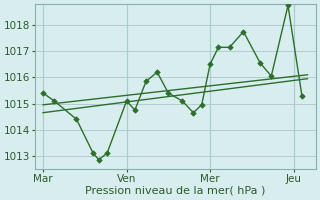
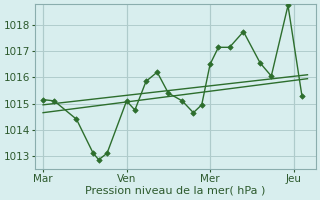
Mar: 1015.40 -> 1015.15
